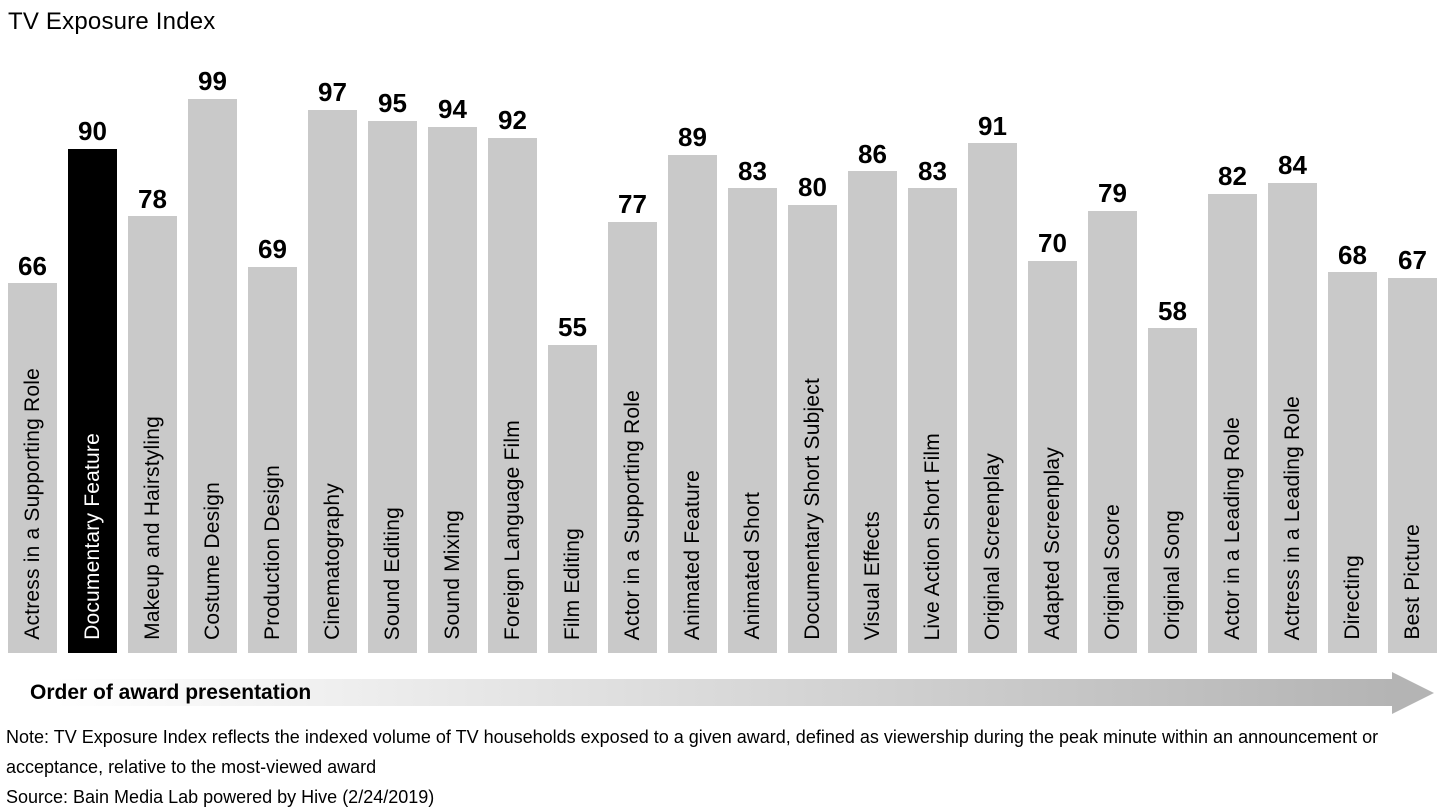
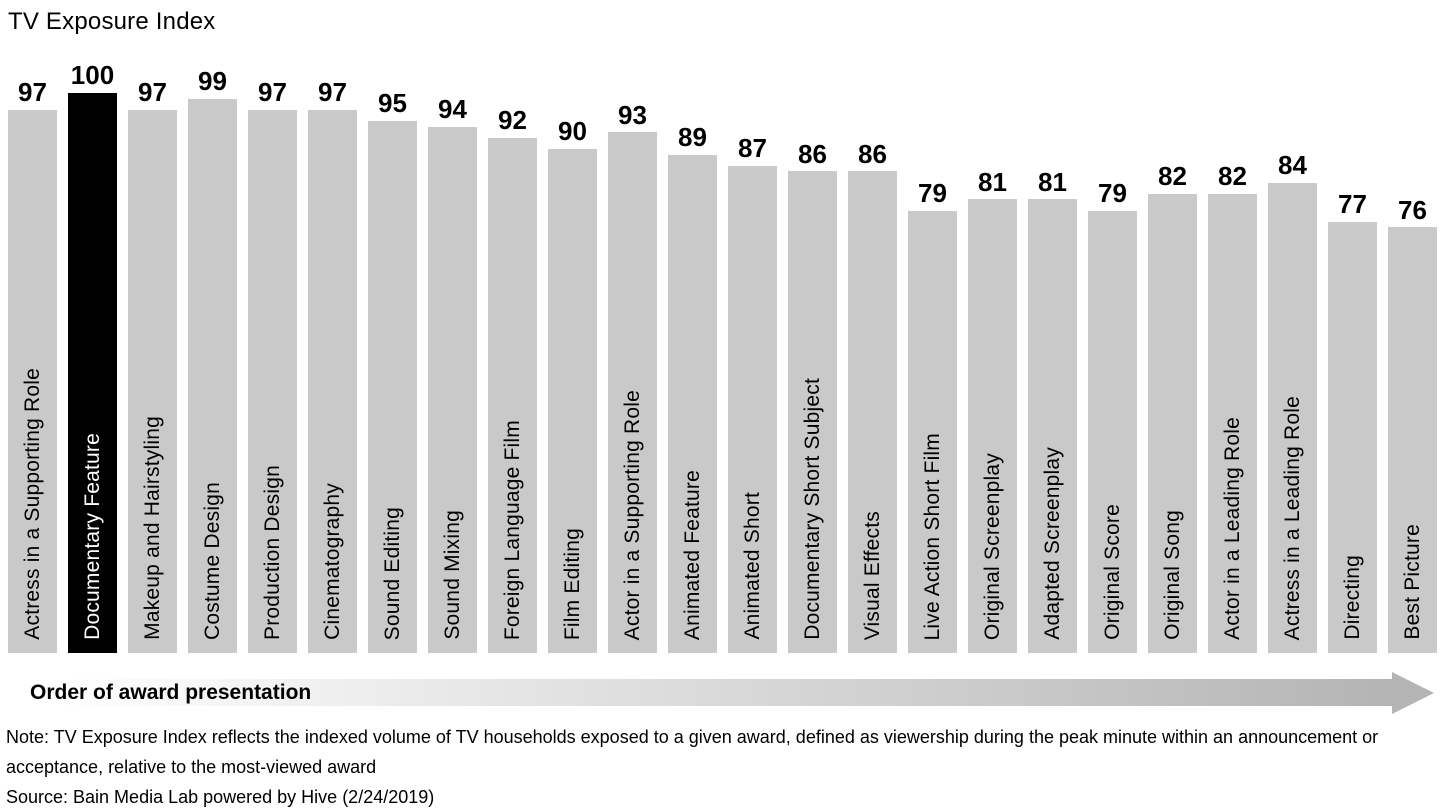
Actress in a Supporting Role: 66 -> 97
Documentary Feature: 90 -> 100
Makeup and Hairstyling: 78 -> 97
Production Design: 69 -> 97
Film Editing: 55 -> 90
Actor in a Supporting Role: 77 -> 93
Animated Short: 83 -> 87
Documentary Short Subject: 80 -> 86
Live Action Short Film: 83 -> 79
Original Screenplay: 91 -> 81
Adapted Screenplay: 70 -> 81
Original Song: 58 -> 82
Directing: 68 -> 77
Best Picture: 67 -> 76
